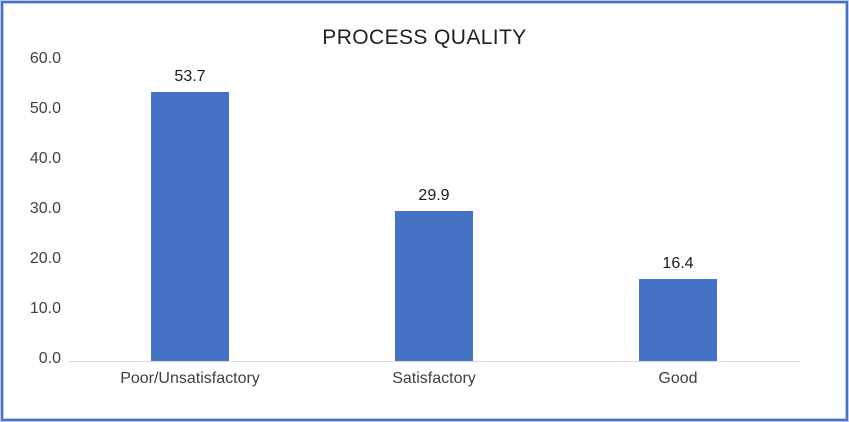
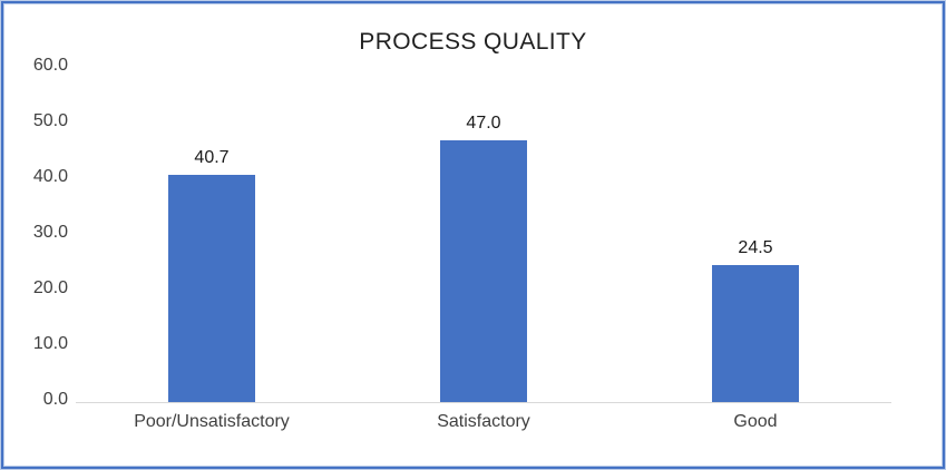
Poor/Unsatisfactory: 53.7 -> 40.7
Satisfactory: 29.9 -> 47.0
Good: 16.4 -> 24.5
